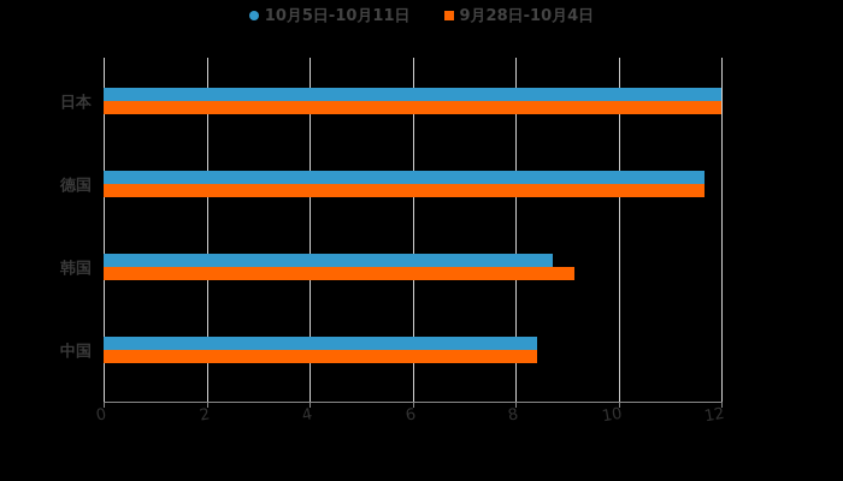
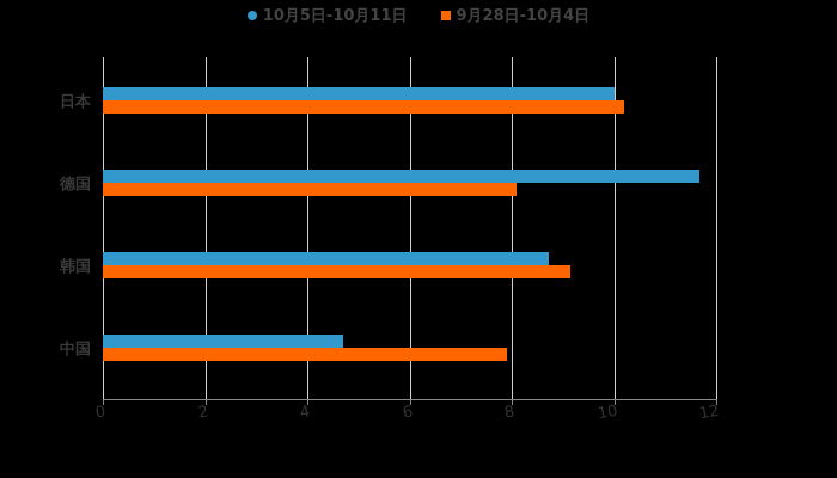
10月5日-10月11日/日本: 12.0 -> 10.0
9月28日-10月4日/日本: 12.0 -> 10.2
9月28日-10月4日/德国: 11.7 -> 8.1
10月5日-10月11日/中国: 8.4 -> 4.7
9月28日-10月4日/中国: 8.4 -> 7.9
